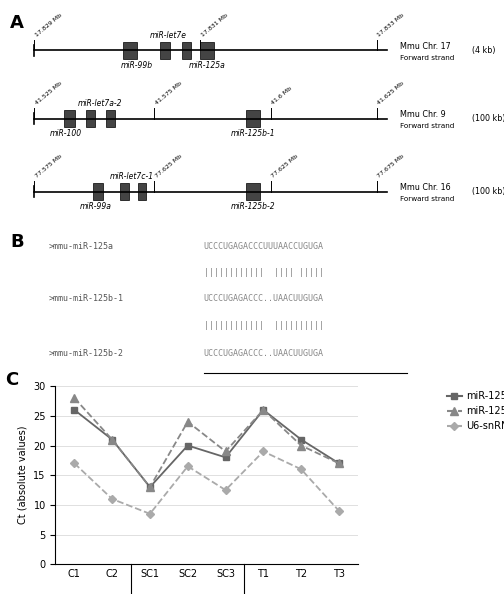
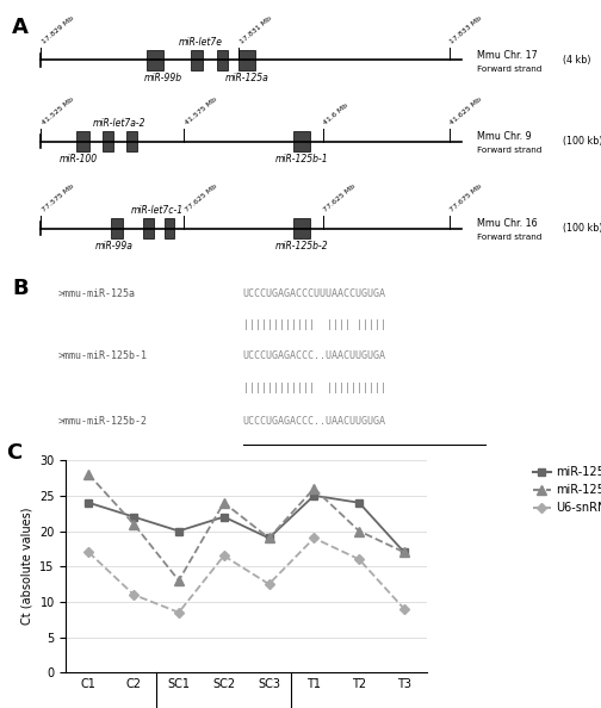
miR-125a/C1: 26 -> 24
miR-125a/C2: 21 -> 22
miR-125a/SC1: 13 -> 20
miR-125a/SC2: 20 -> 22
miR-125a/SC3: 18 -> 19
miR-125a/T1: 26 -> 25
miR-125a/T2: 21 -> 24
